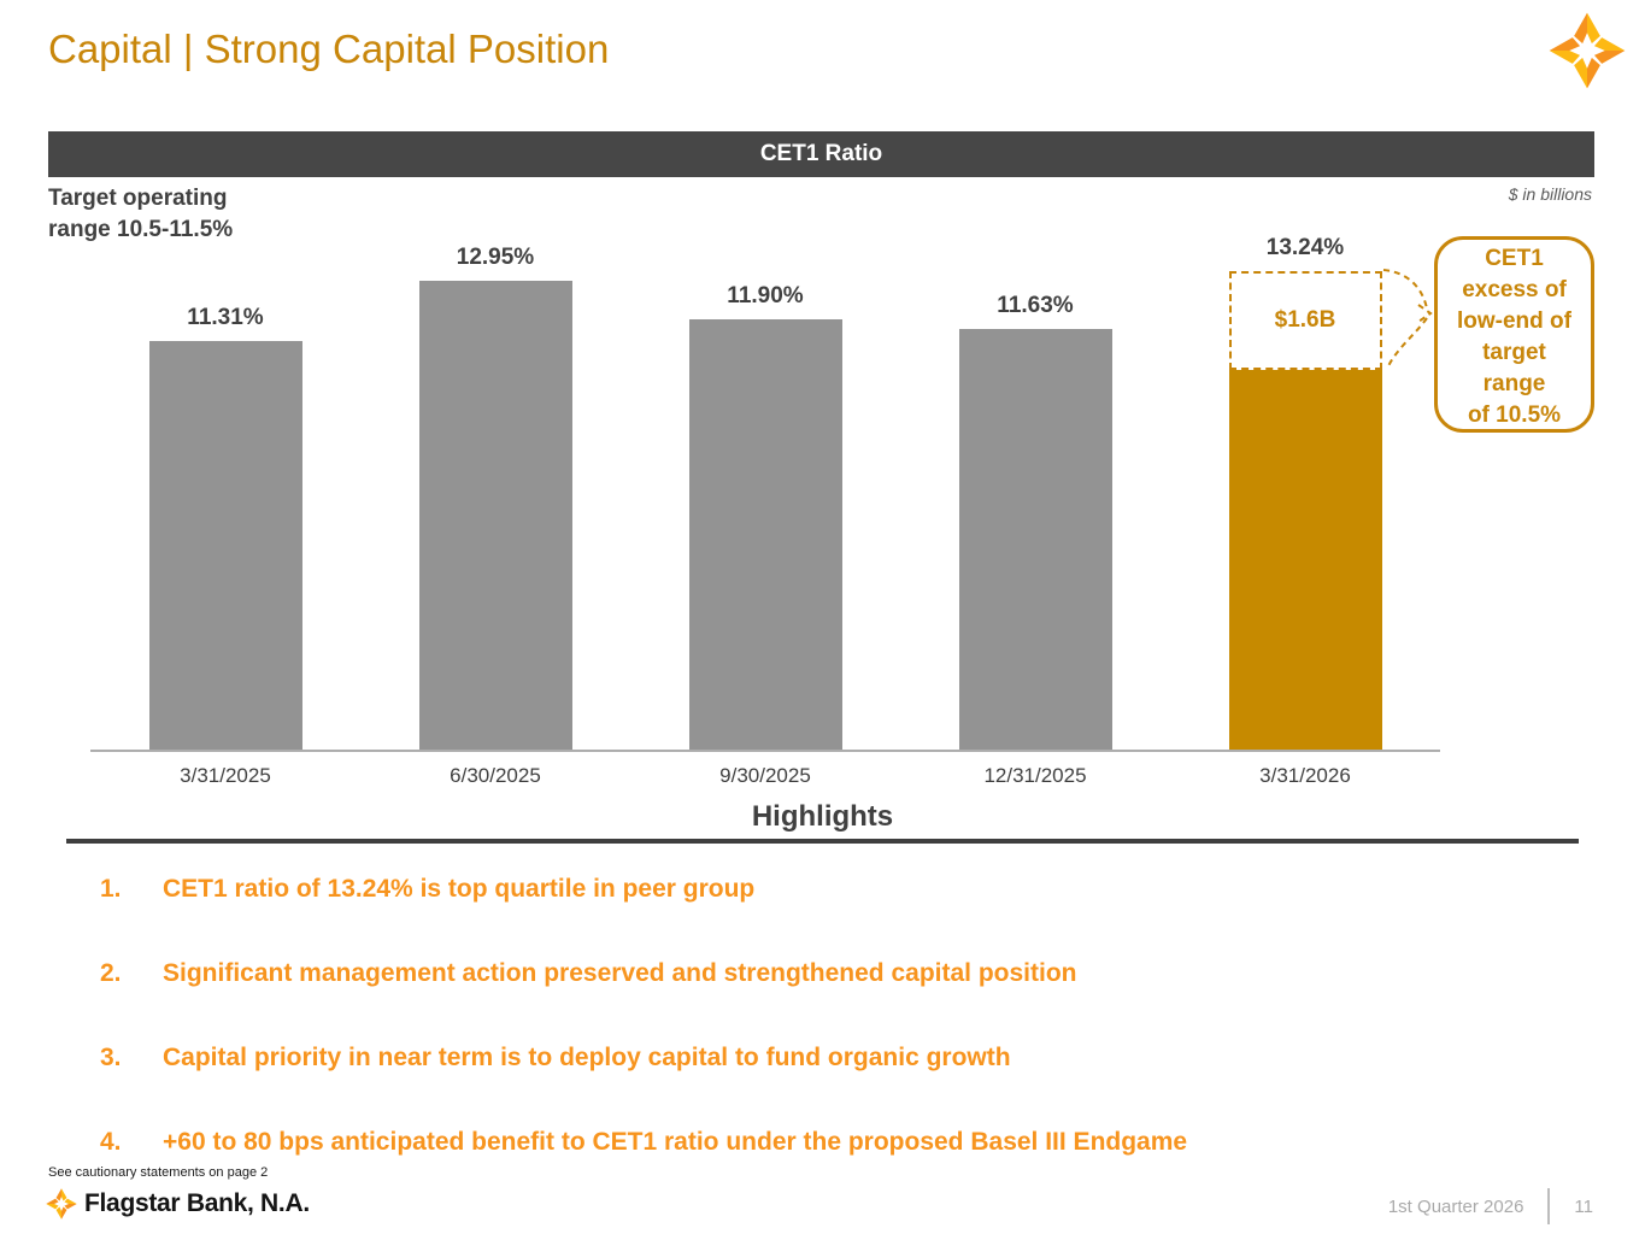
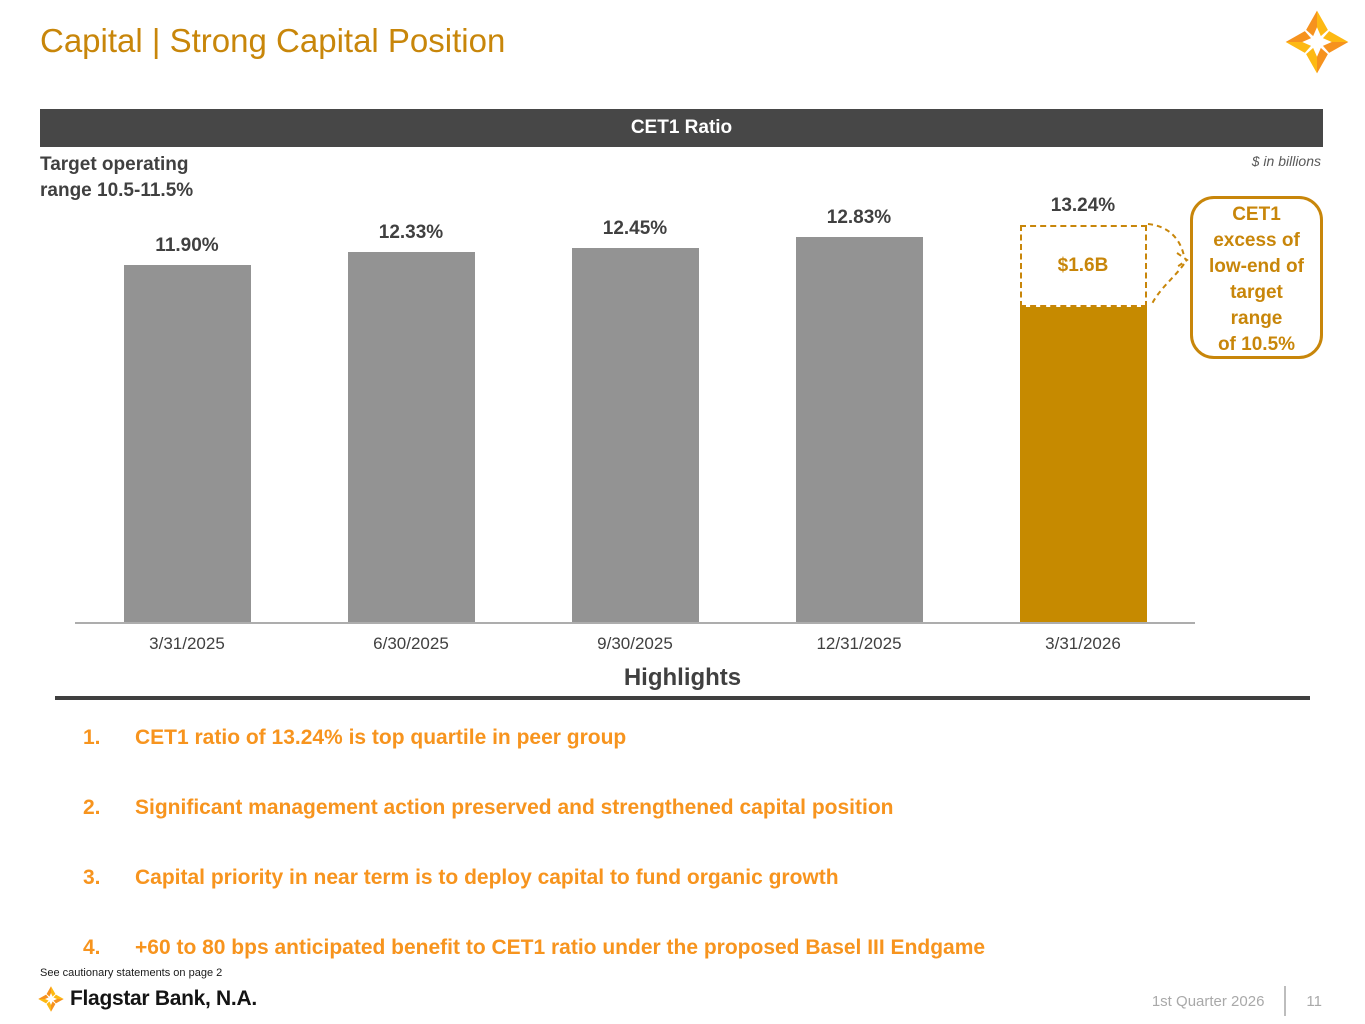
3/31/2025: 11.31% -> 11.90%
6/30/2025: 12.95% -> 12.33%
9/30/2025: 11.90% -> 12.45%
12/31/2025: 11.63% -> 12.83%
